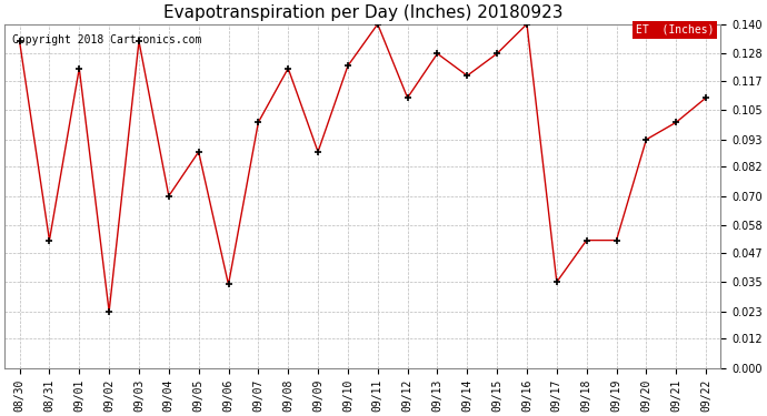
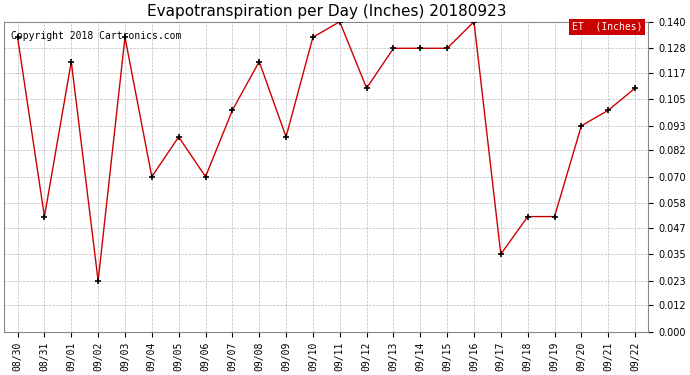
09/06: 0.034 -> 0.070
09/10: 0.123 -> 0.133
09/14: 0.119 -> 0.128
